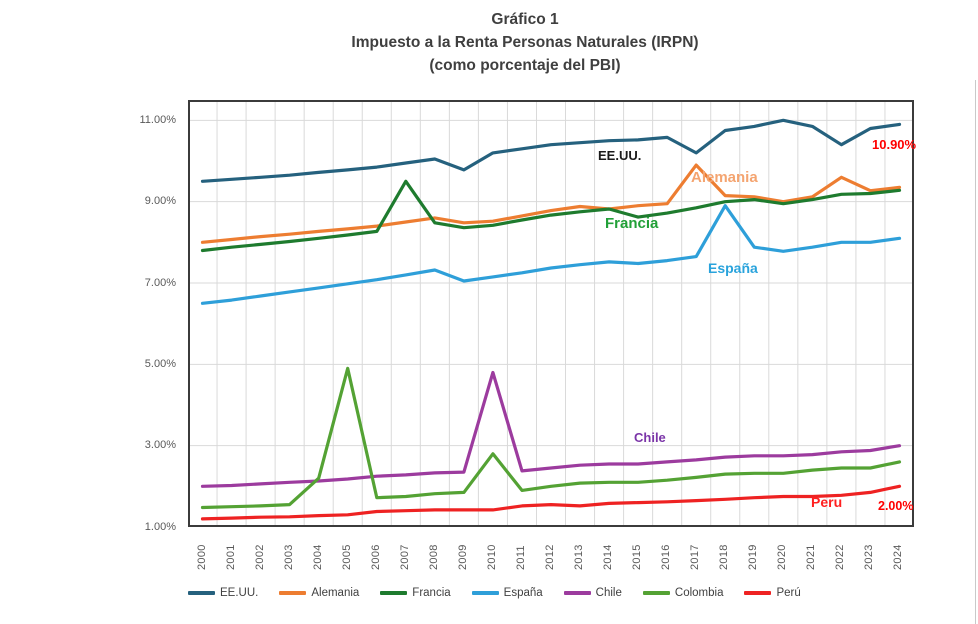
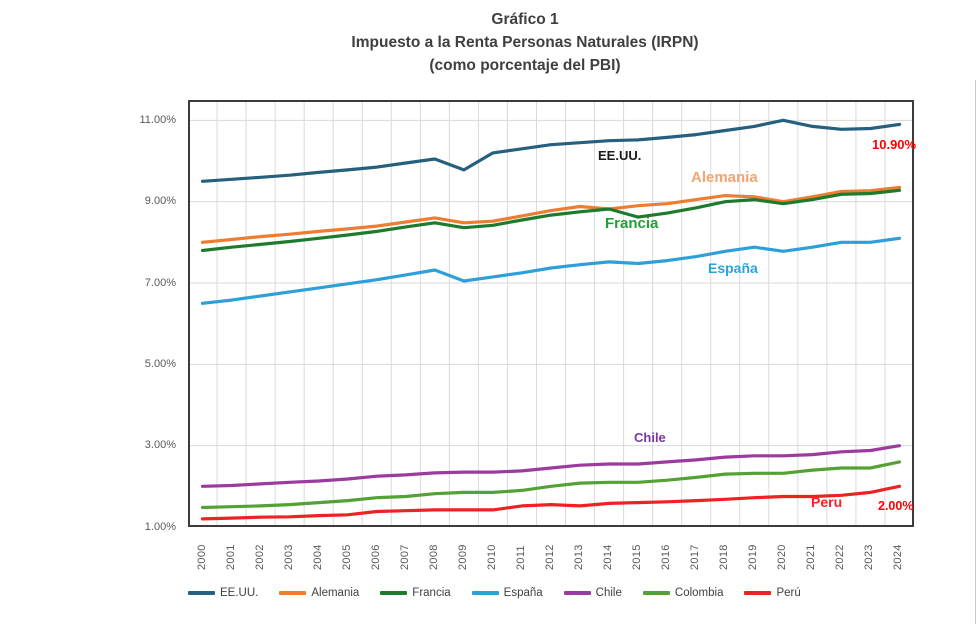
Colombia/2004: 2.2% -> 1.6%
Colombia/2005: 4.9% -> 1.6%
Francia/2007: 9.5% -> 8.4%
Chile/2010: 4.8% -> 2.4%
Colombia/2010: 2.8% -> 1.9%
EE.UU./2017: 10.2% -> 10.7%
Alemania/2017: 9.9% -> 9.1%
España/2018: 8.9% -> 7.8%
EE.UU./2022: 10.4% -> 10.8%
Alemania/2022: 9.6% -> 9.2%
